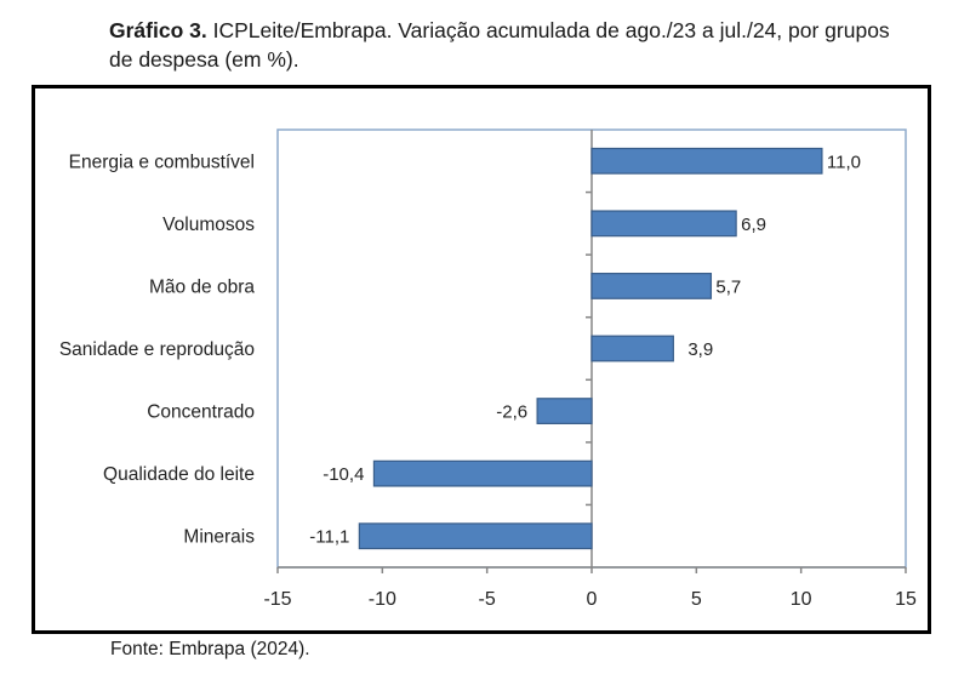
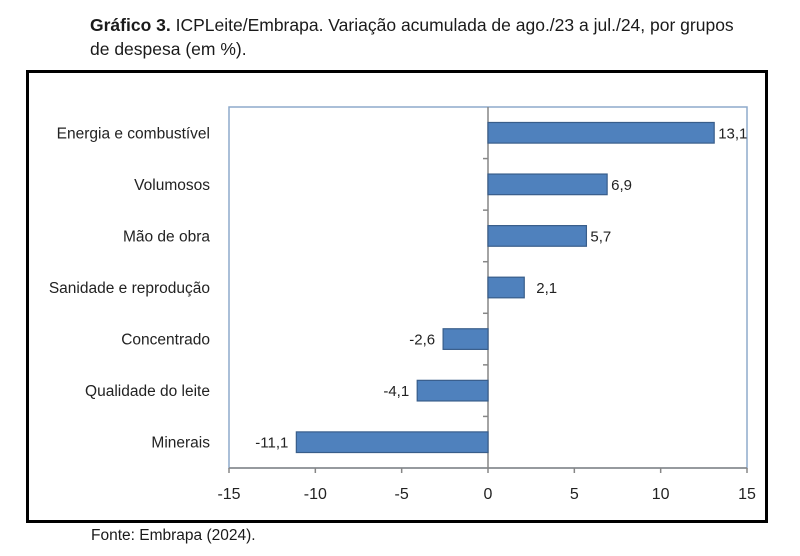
Energia e combustível: 11,0 -> 13,1
Sanidade e reprodução: 3,9 -> 2,1
Qualidade do leite: -10,4 -> -4,1
